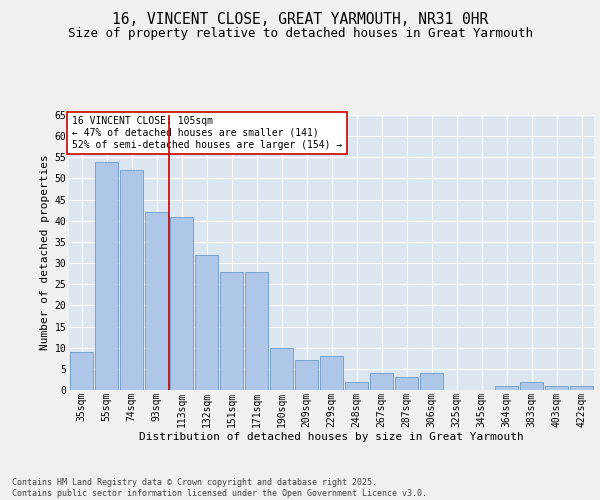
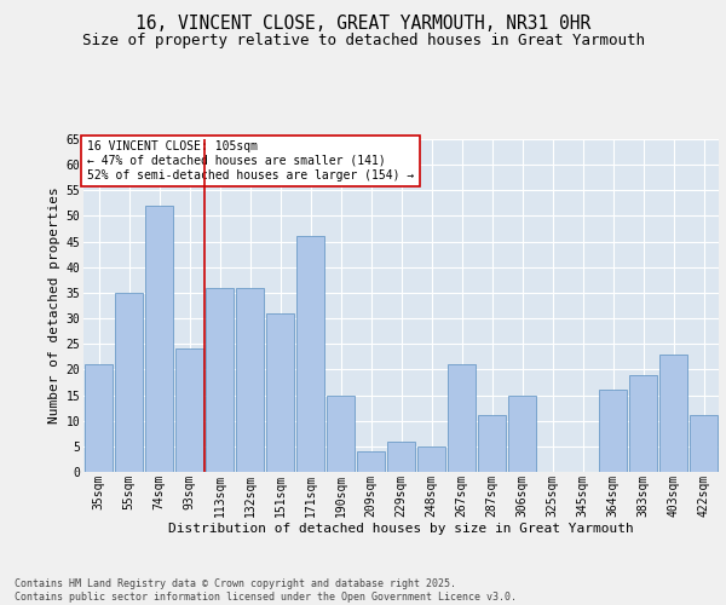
35sqm: 9 -> 21
55sqm: 54 -> 35
93sqm: 42 -> 24
113sqm: 41 -> 36
132sqm: 32 -> 36
151sqm: 28 -> 31
171sqm: 28 -> 46
190sqm: 10 -> 15
209sqm: 7 -> 4
229sqm: 8 -> 6
248sqm: 2 -> 5
267sqm: 4 -> 21
287sqm: 3 -> 11
306sqm: 4 -> 15
364sqm: 1 -> 16
383sqm: 2 -> 19
403sqm: 1 -> 23
422sqm: 1 -> 11
